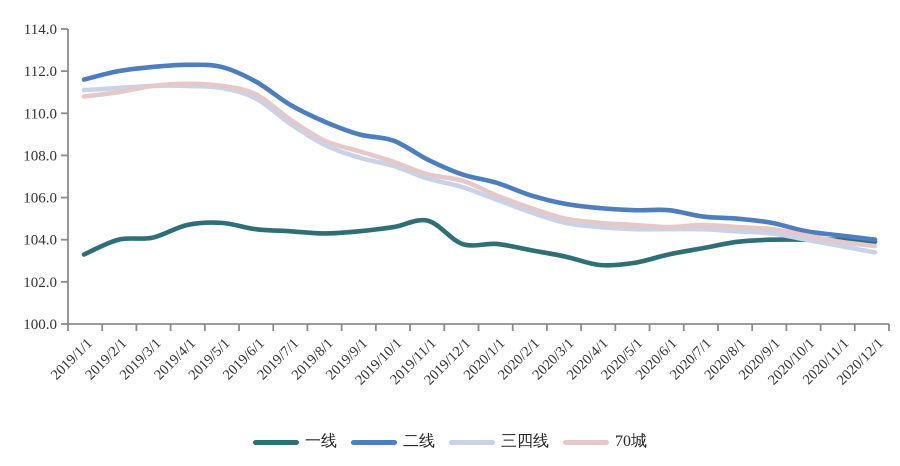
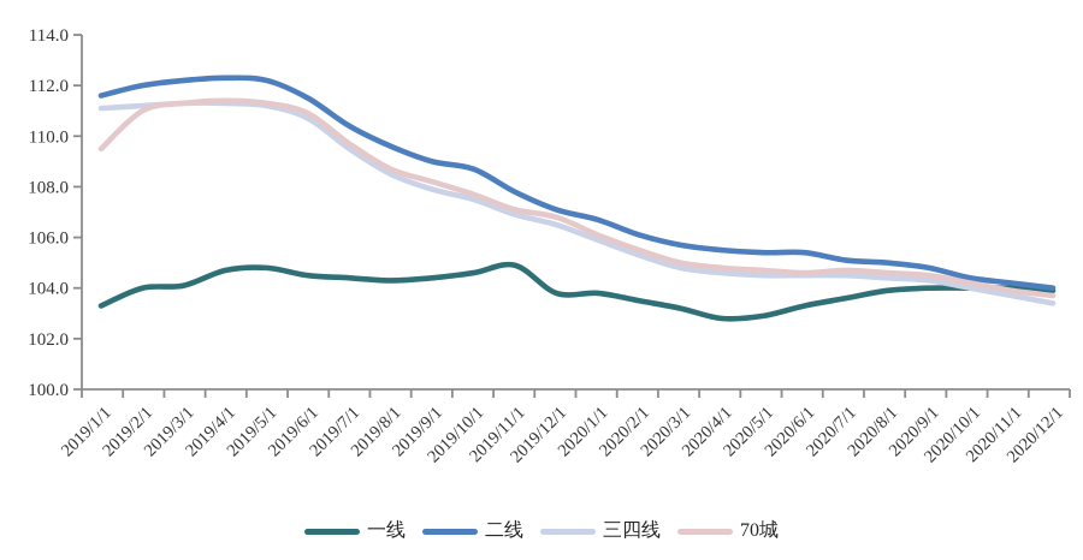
70城/2019/1/1: 110.8 -> 109.5
